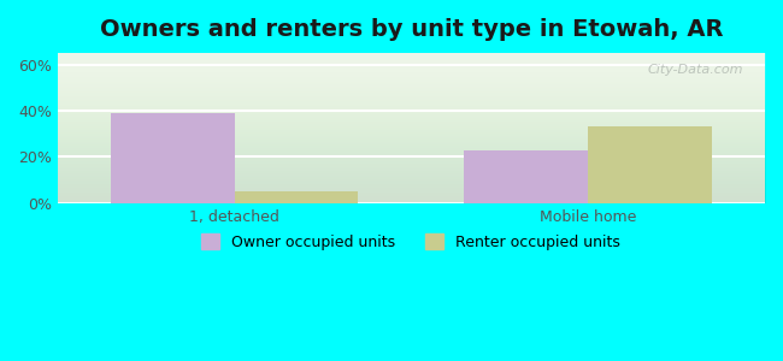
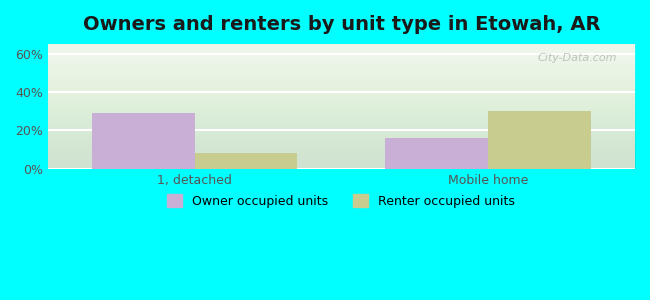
Owner occupied units/1, detached: 39% -> 29%
Renter occupied units/1, detached: 5% -> 8%
Owner occupied units/Mobile home: 23% -> 16%
Renter occupied units/Mobile home: 33% -> 30%
